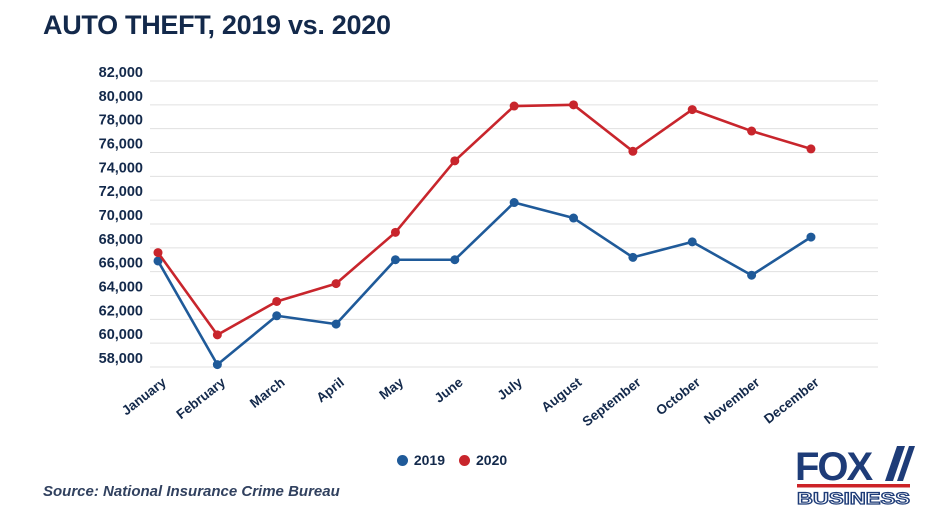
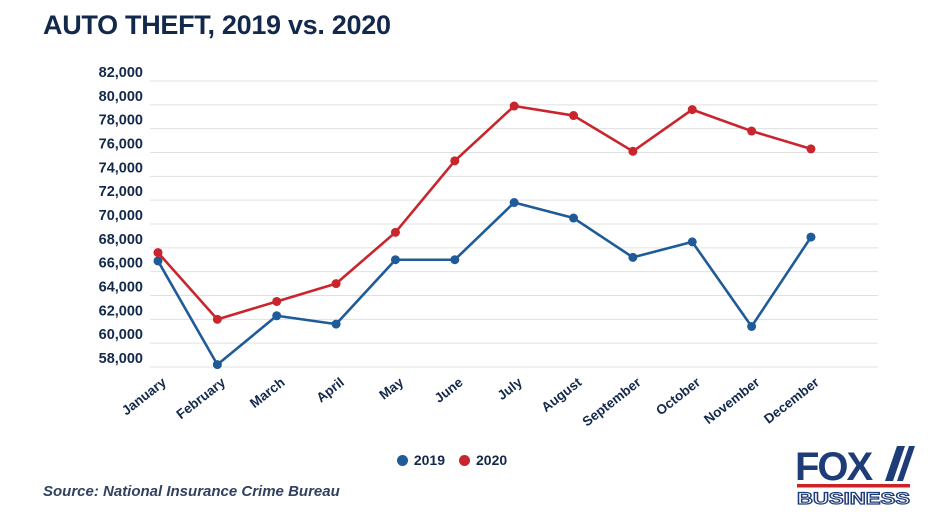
2020/February: 60700 -> 62000
2020/August: 80000 -> 79100
2019/November: 65700 -> 61400
